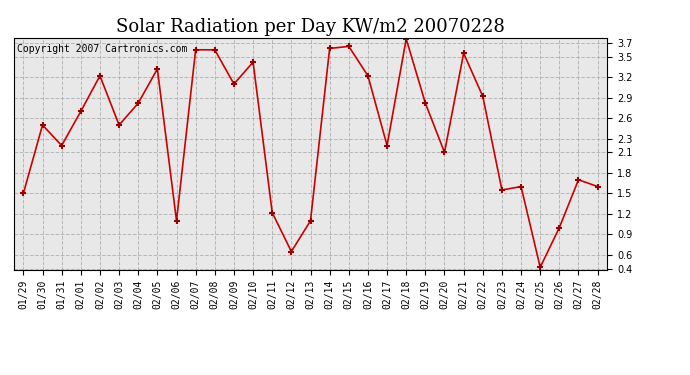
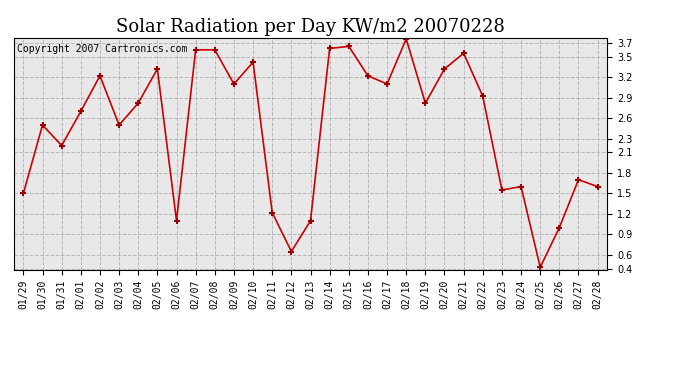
02/17: 2.20 -> 3.10
02/20: 2.10 -> 3.32
